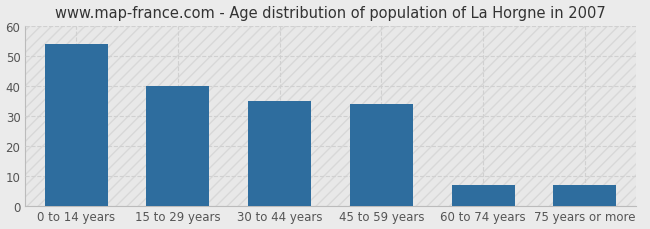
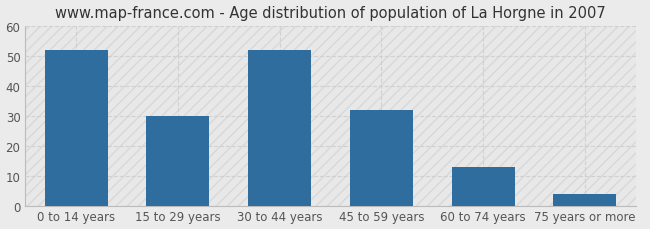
0 to 14 years: 54 -> 52
15 to 29 years: 40 -> 30
30 to 44 years: 35 -> 52
45 to 59 years: 34 -> 32
60 to 74 years: 7 -> 13
75 years or more: 7 -> 4
